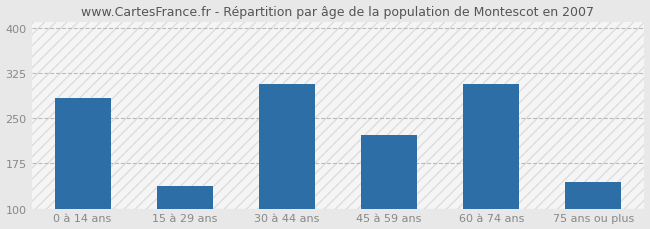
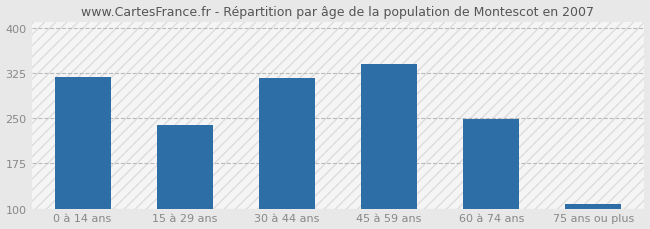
0 à 14 ans: 284 -> 318
15 à 29 ans: 138 -> 238
30 à 44 ans: 306 -> 317
45 à 59 ans: 222 -> 340
60 à 74 ans: 306 -> 248
75 ans ou plus: 144 -> 108
